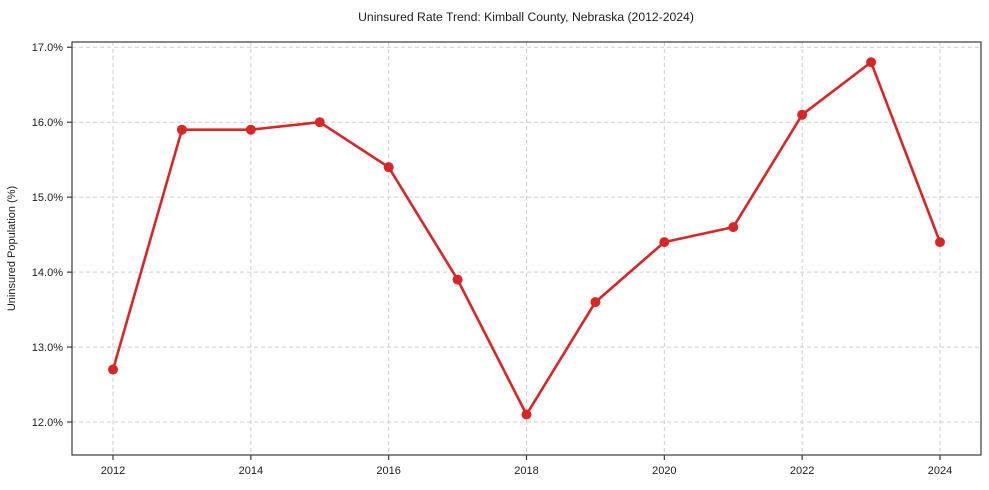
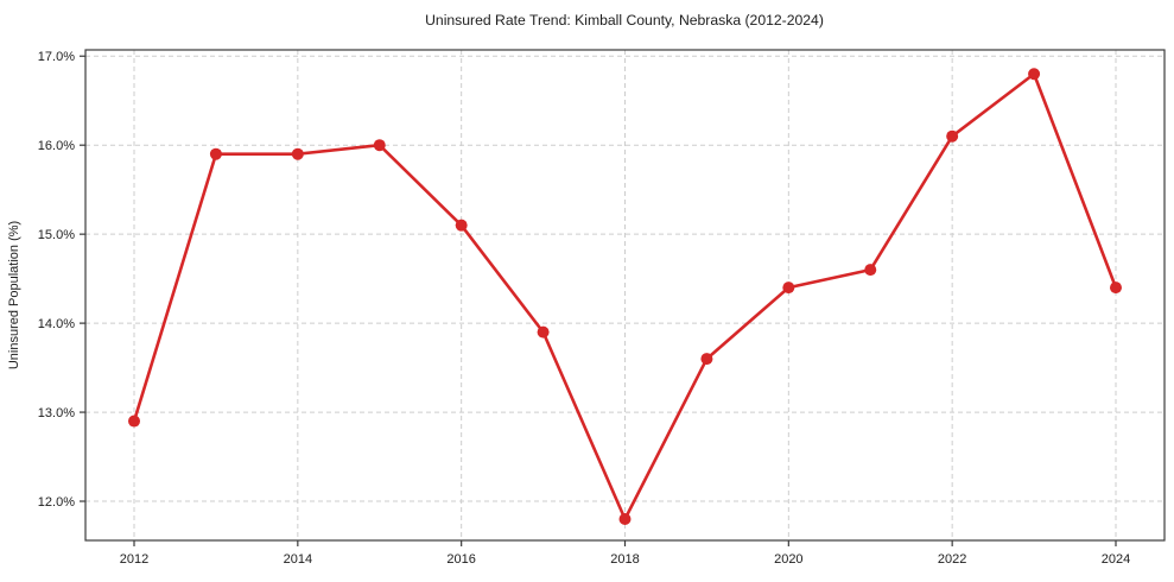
2012: 12.7% -> 12.9%
2016: 15.4% -> 15.1%
2018: 12.1% -> 11.8%
